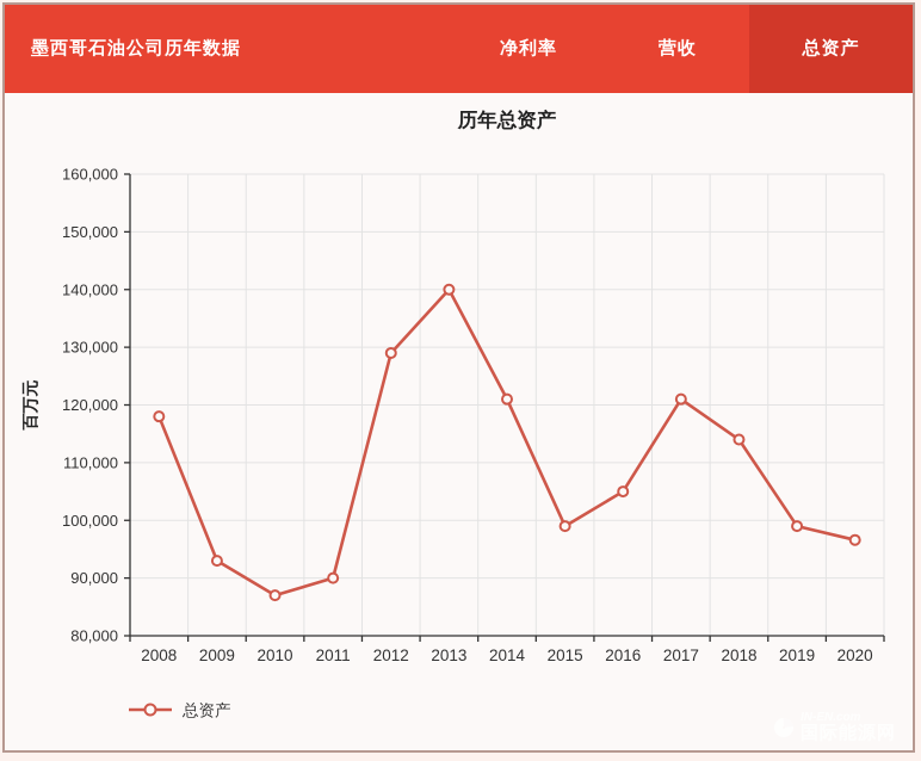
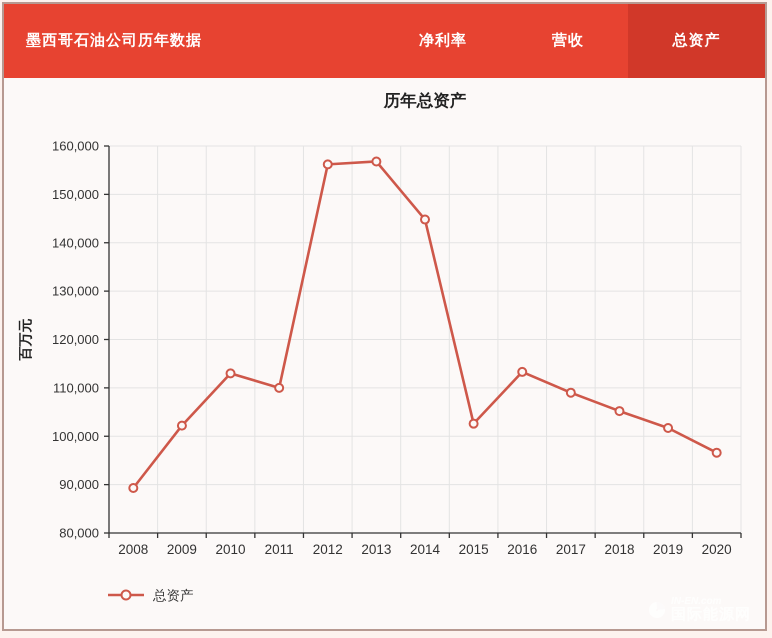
2008: 118000 -> 89000
2009: 93000 -> 102000
2010: 87000 -> 113000
2011: 90000 -> 110000
2012: 129000 -> 156000
2013: 140000 -> 157000
2014: 121000 -> 145000
2015: 99000 -> 103000
2016: 105000 -> 113000
2017: 121000 -> 109000
2018: 114000 -> 105000
2019: 99000 -> 102000
